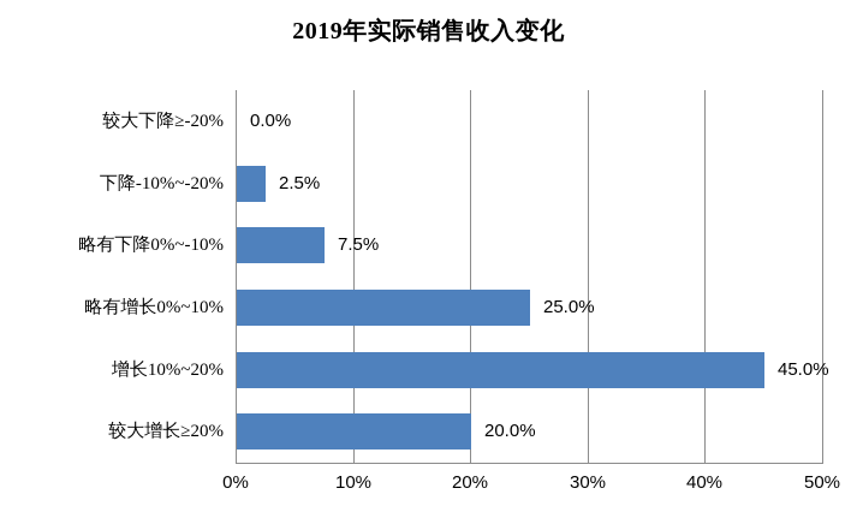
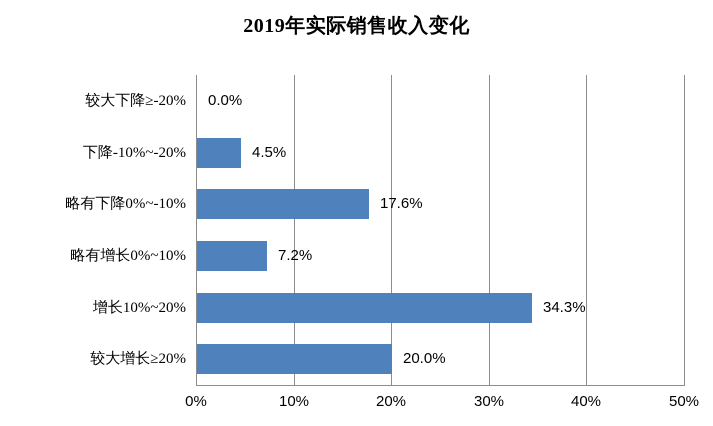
下降-10%~-20%: 2.5% -> 4.5%
略有下降0%~-10%: 7.5% -> 17.6%
略有增长0%~10%: 25.0% -> 7.2%
增长10%~20%: 45.0% -> 34.3%
